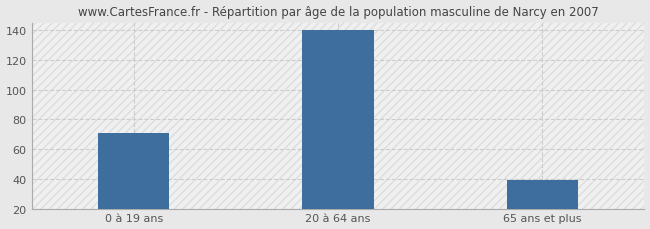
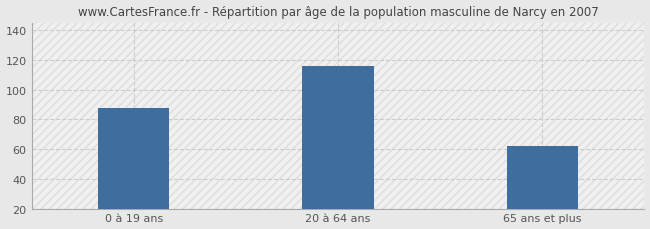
0 à 19 ans: 71 -> 88
20 à 64 ans: 140 -> 116
65 ans et plus: 39 -> 62
